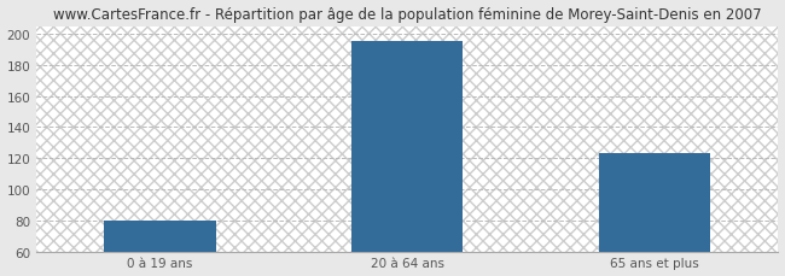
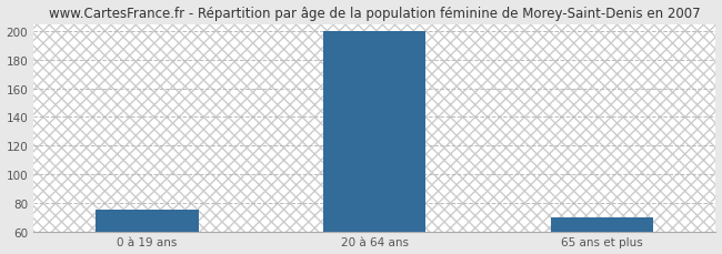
0 à 19 ans: 80 -> 75
20 à 64 ans: 195 -> 200
65 ans et plus: 123 -> 70
